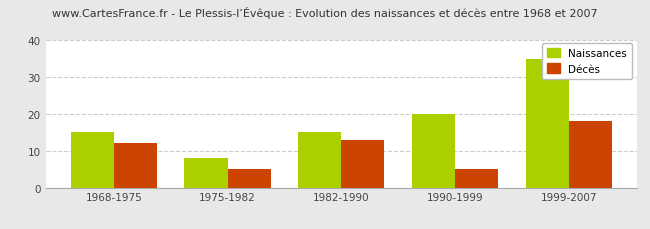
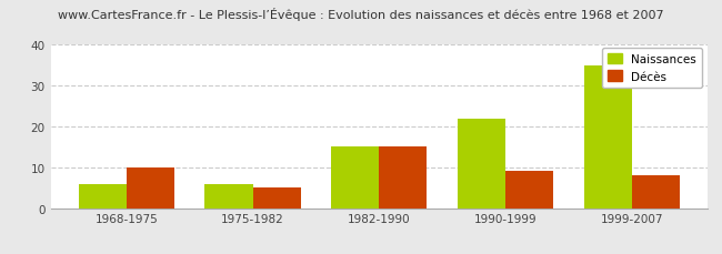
Naissances/1968-1975: 15 -> 6
Décès/1968-1975: 12 -> 10
Naissances/1975-1982: 8 -> 6
Décès/1982-1990: 13 -> 15
Naissances/1990-1999: 20 -> 22
Décès/1990-1999: 5 -> 9
Décès/1999-2007: 18 -> 8
